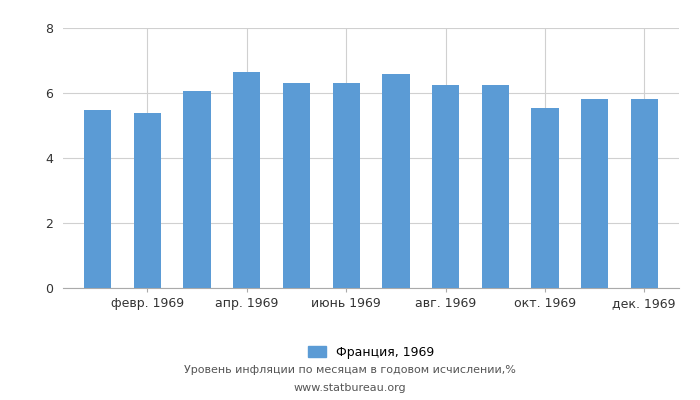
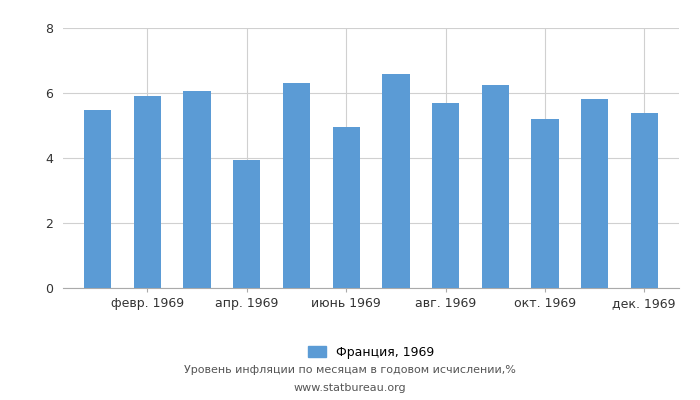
февр. 1969: 5.40 -> 5.90
апр. 1969: 6.65 -> 3.95
июнь 1969: 6.30 -> 4.95
авг. 1969: 6.24 -> 5.70
окт. 1969: 5.54 -> 5.20
дек. 1969: 5.81 -> 5.40
